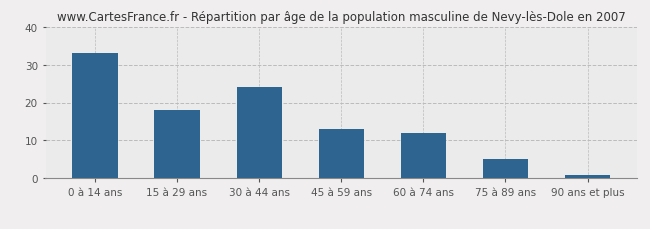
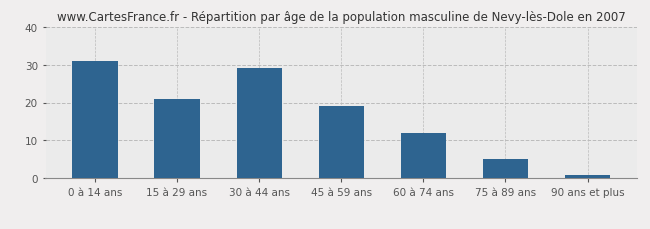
0 à 14 ans: 33 -> 31
15 à 29 ans: 18 -> 21
30 à 44 ans: 24 -> 29
45 à 59 ans: 13 -> 19
